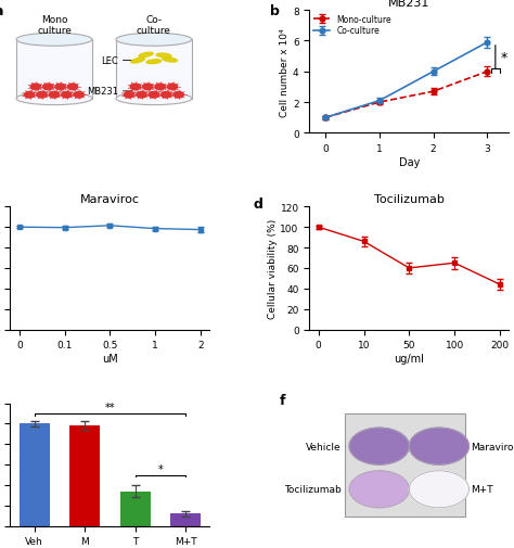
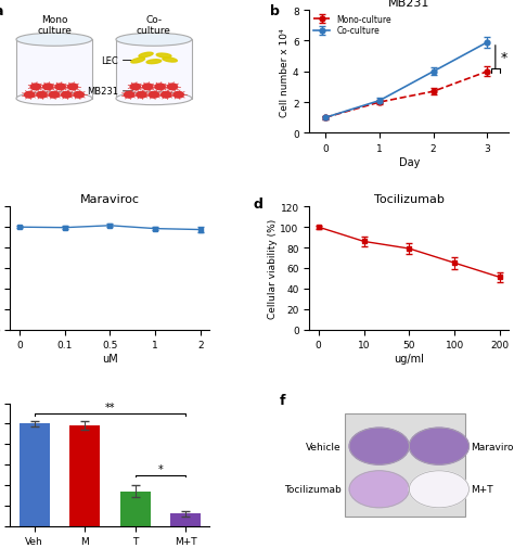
Tocilizumab/50: 60 -> 79
Tocilizumab/200: 44 -> 51
